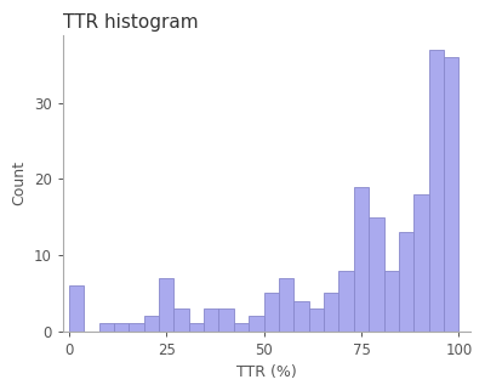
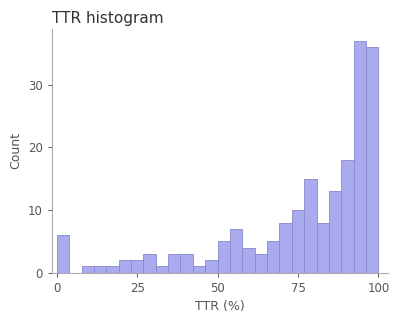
25: 7 -> 2
75: 19 -> 10
